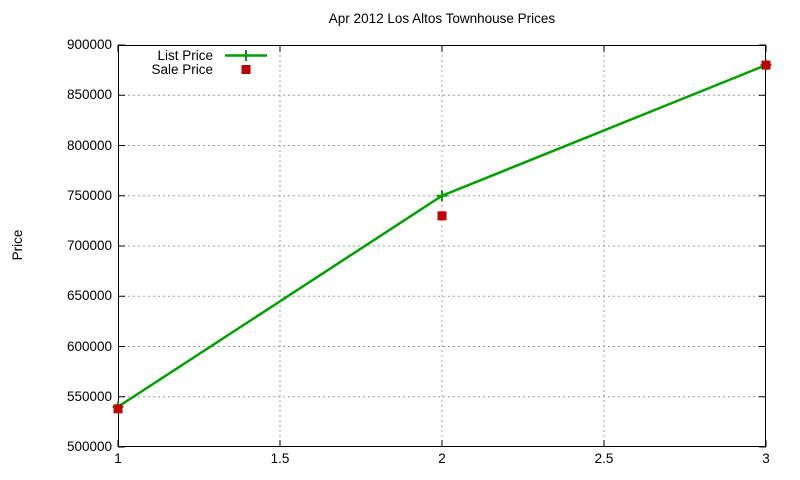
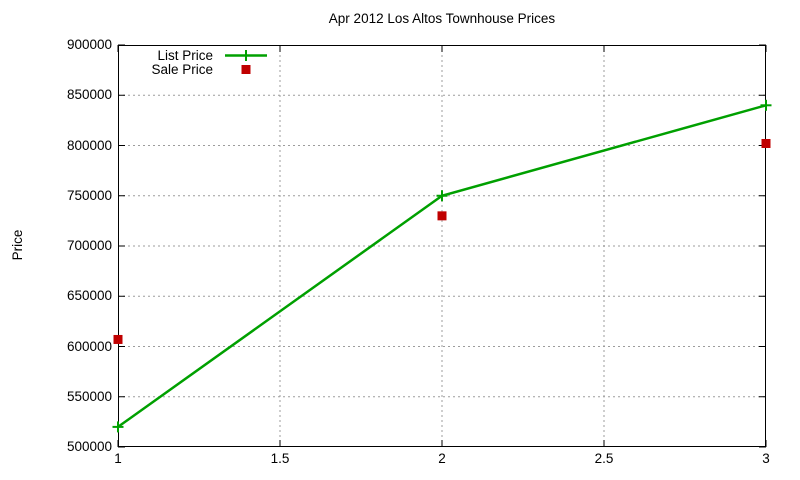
List Price/1: 540000 -> 520000
Sale Price/1: 538000 -> 607000
List Price/3: 880000 -> 840000
Sale Price/3: 880000 -> 802000
